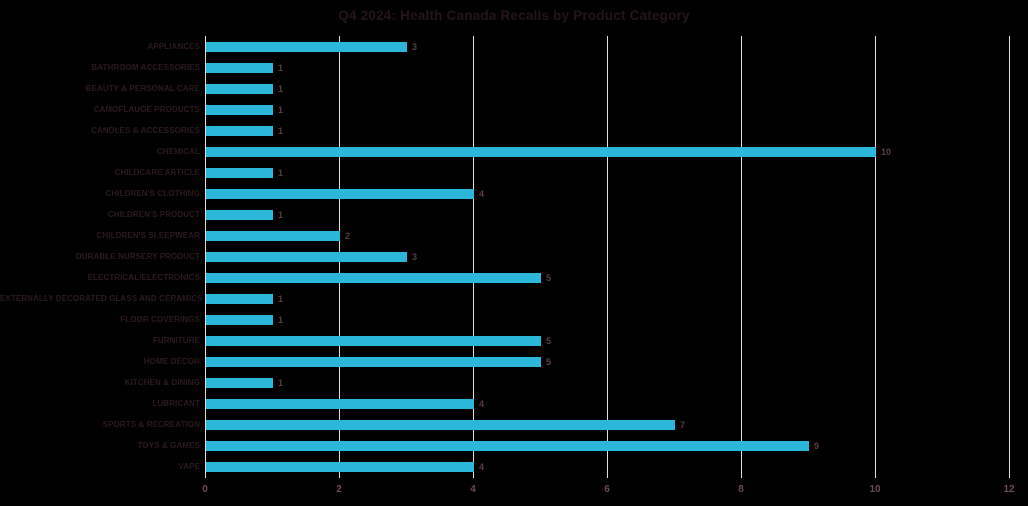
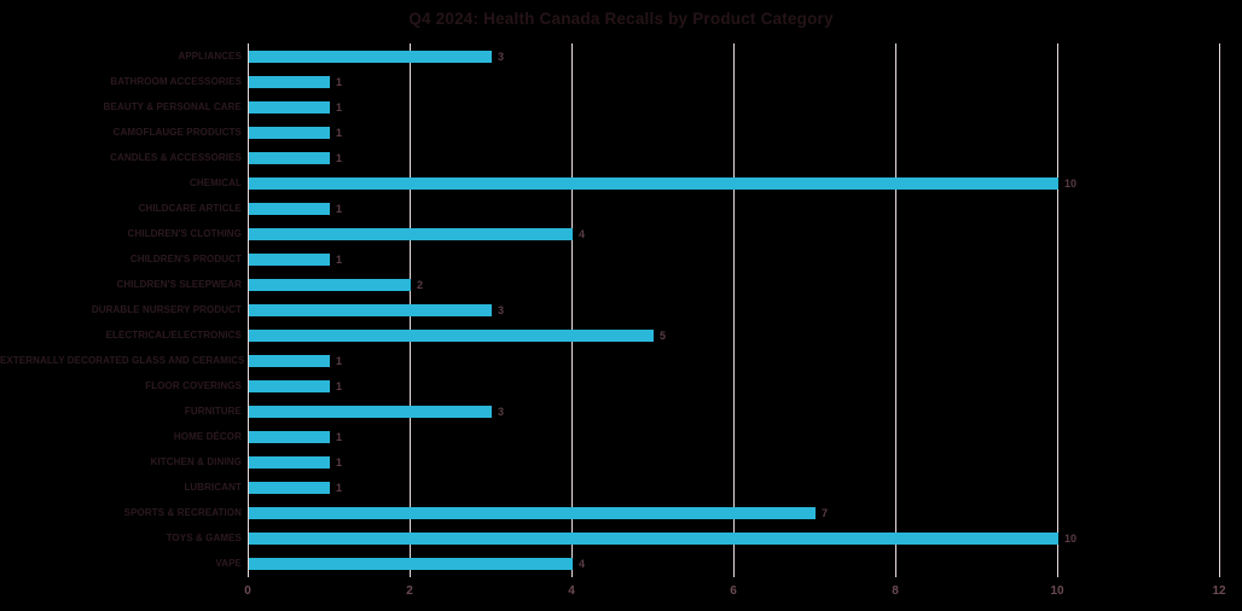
FURNITURE: 5 -> 3
HOME DÉCOR: 5 -> 1
LUBRICANT: 4 -> 1
TOYS & GAMES: 9 -> 10
